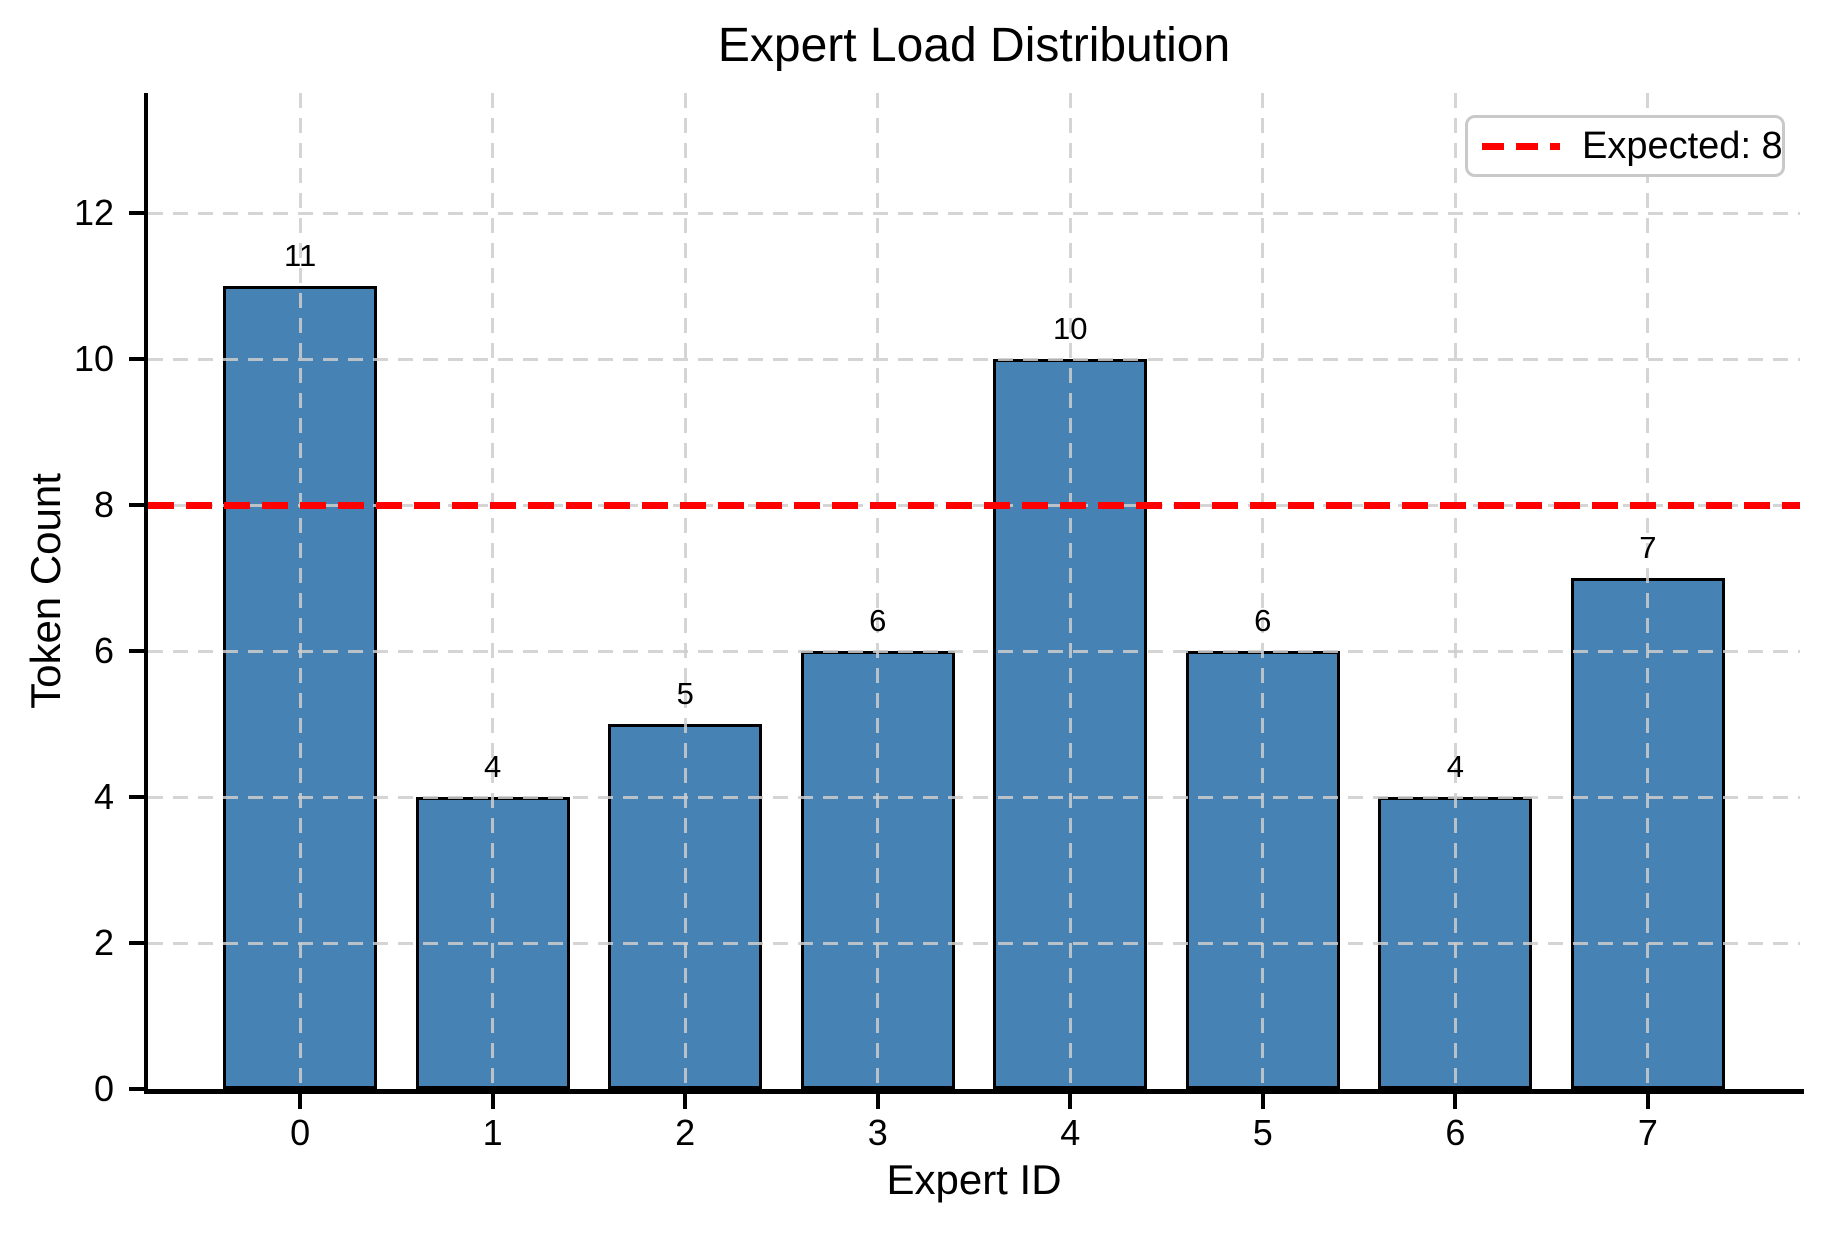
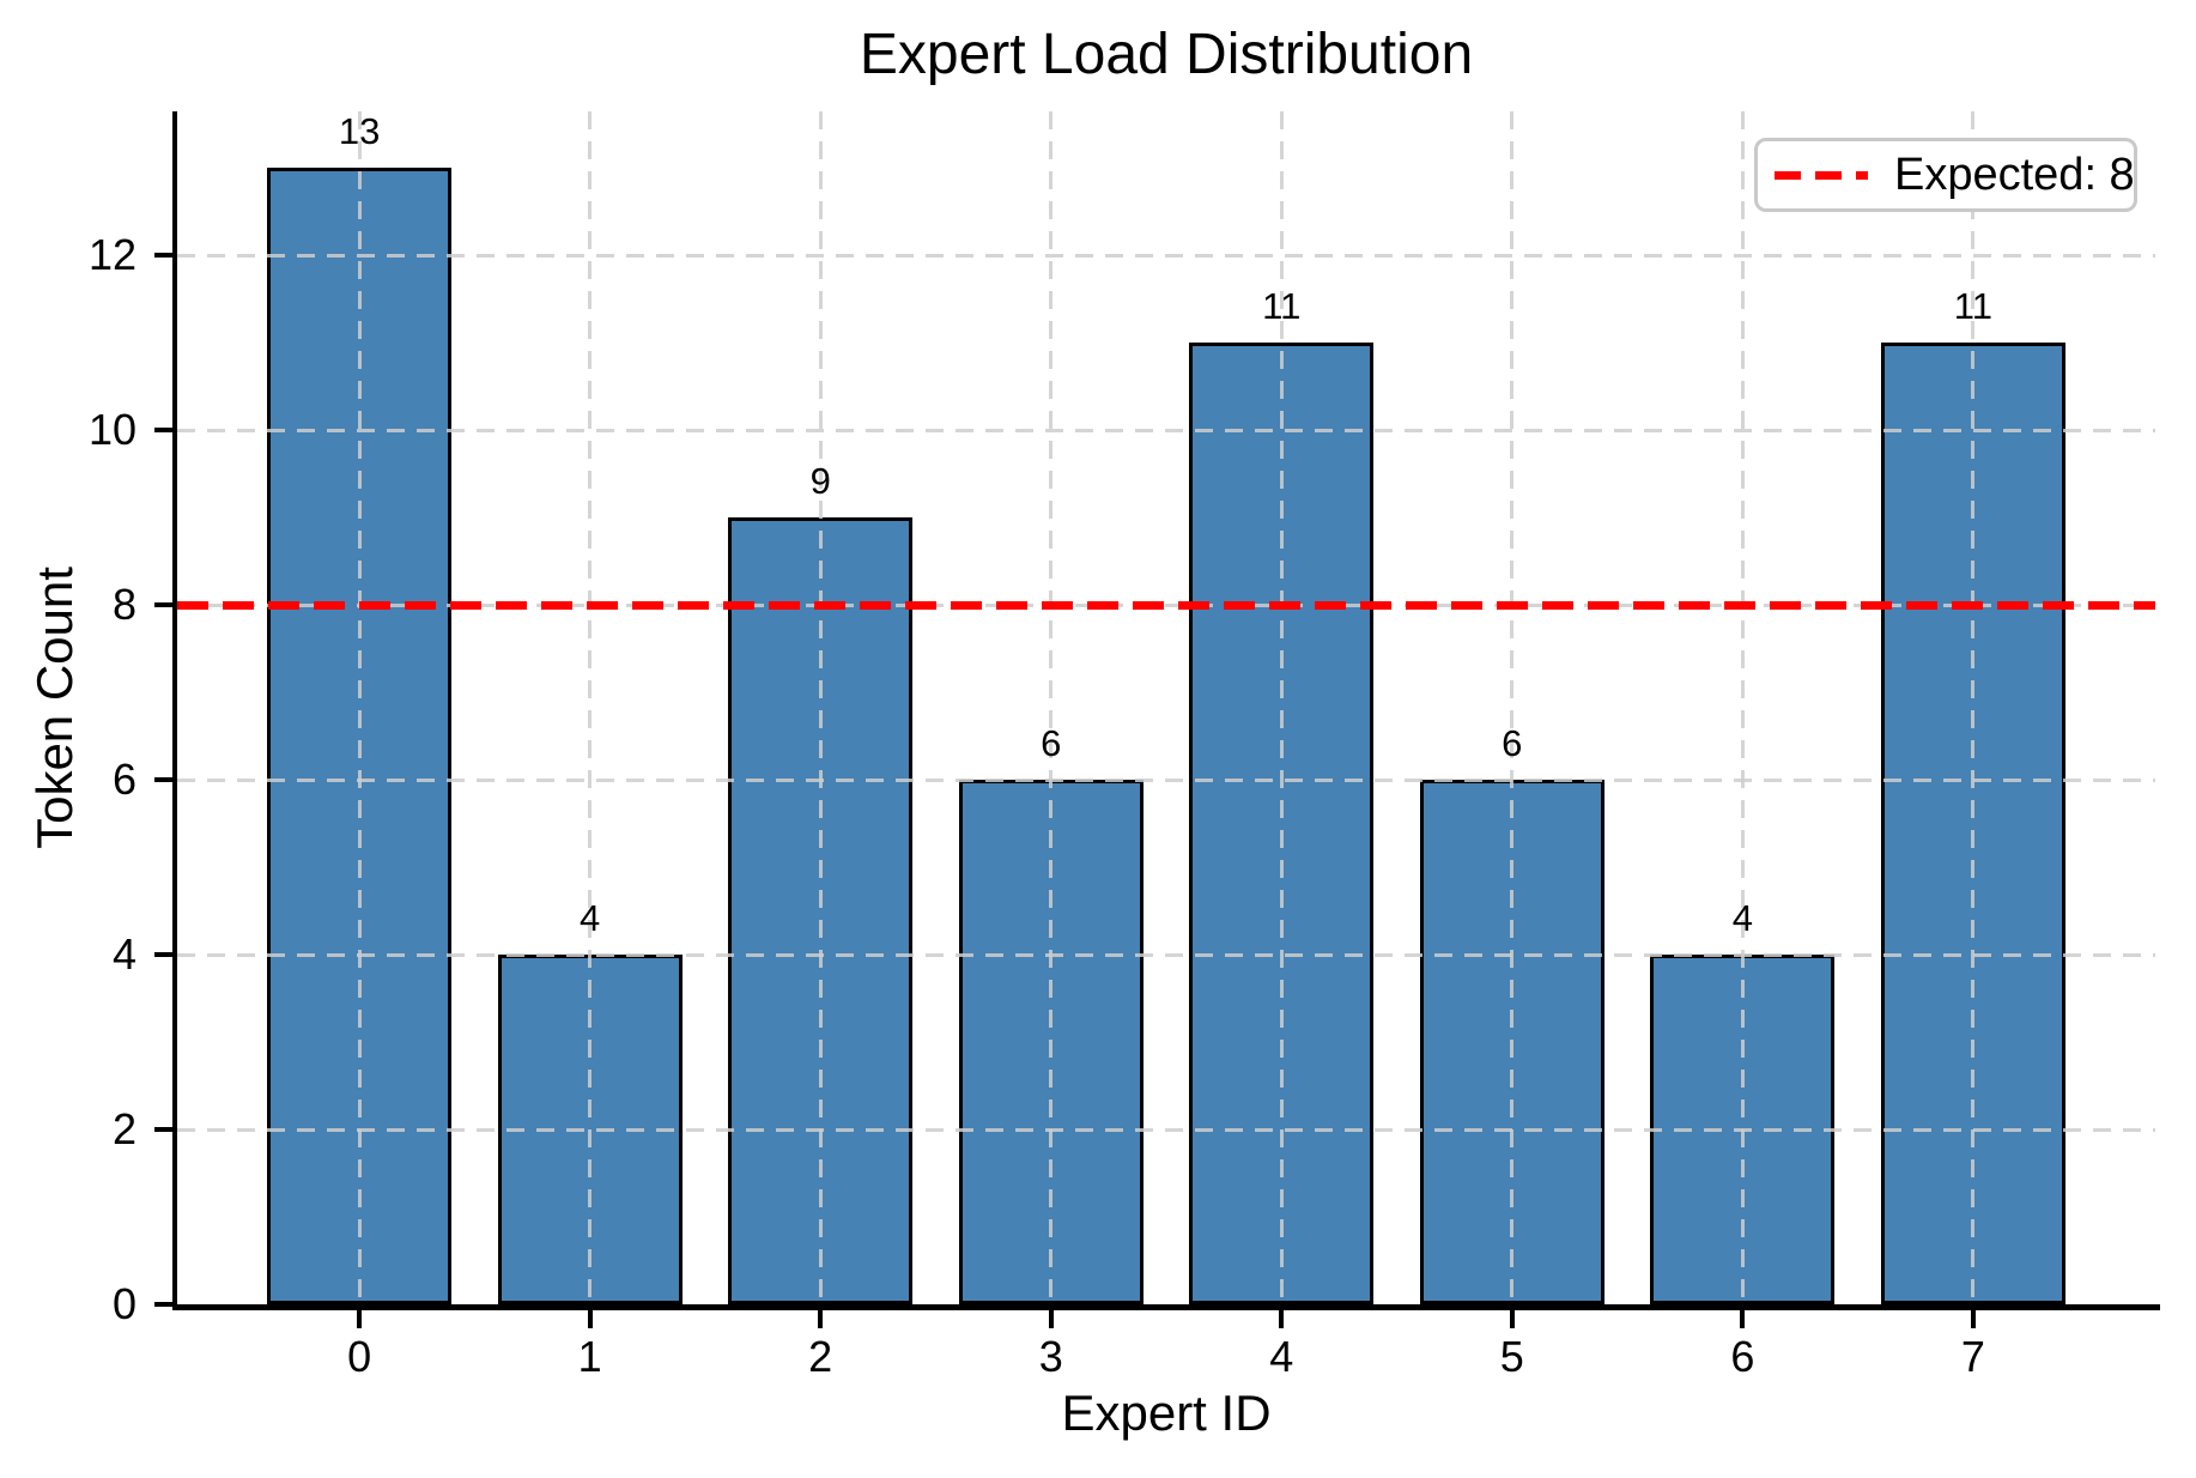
0: 11 -> 13
2: 5 -> 9
4: 10 -> 11
7: 7 -> 11
